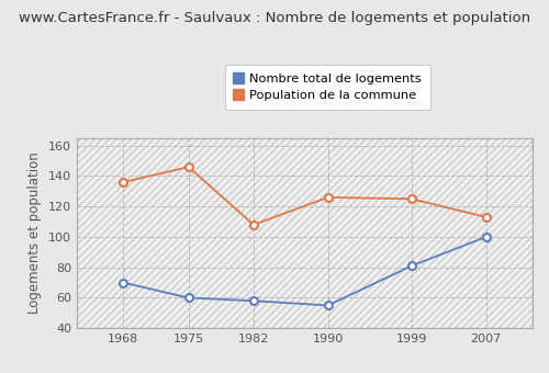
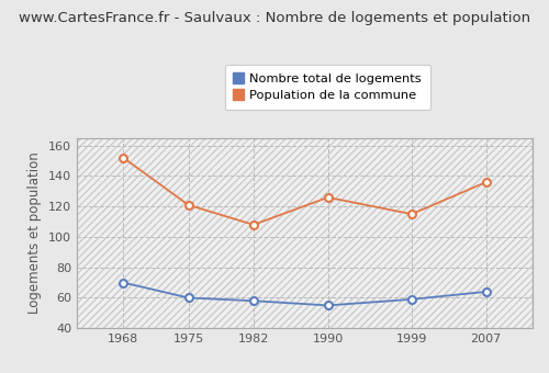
Population de la commune/1968: 136 -> 152
Population de la commune/1975: 146 -> 121
Nombre total de logements/1999: 81 -> 59
Population de la commune/1999: 125 -> 115
Nombre total de logements/2007: 100 -> 64
Population de la commune/2007: 113 -> 136
